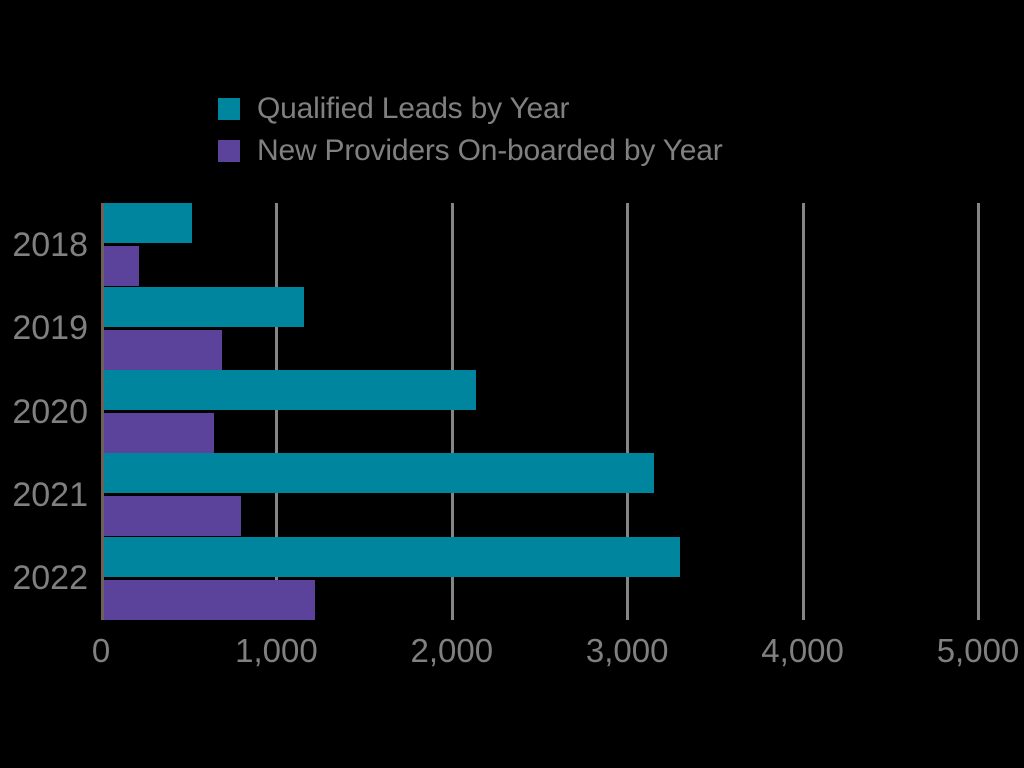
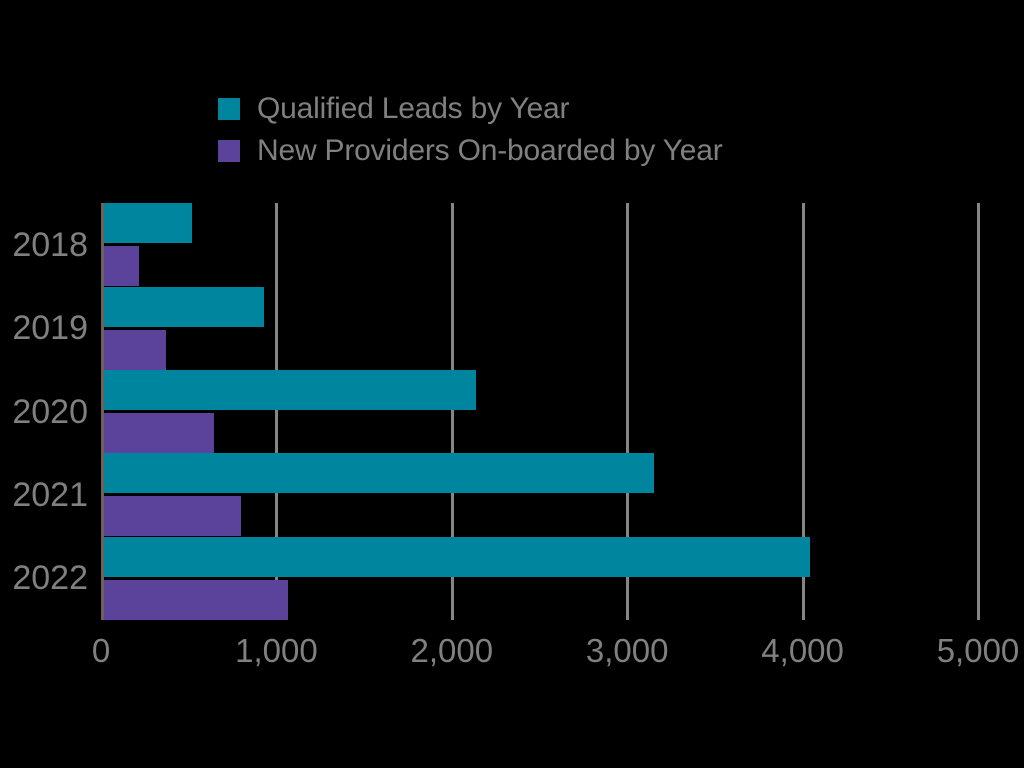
Qualified Leads by Year/2019: 1160 -> 930
New Providers On-boarded by Year/2019: 690 -> 370
Qualified Leads by Year/2022: 3300 -> 4040
New Providers On-boarded by Year/2022: 1220 -> 1060
